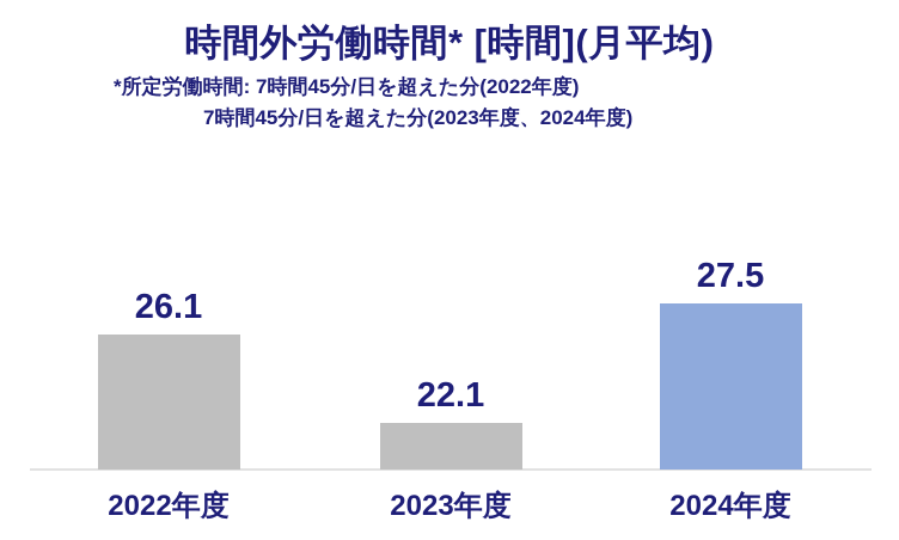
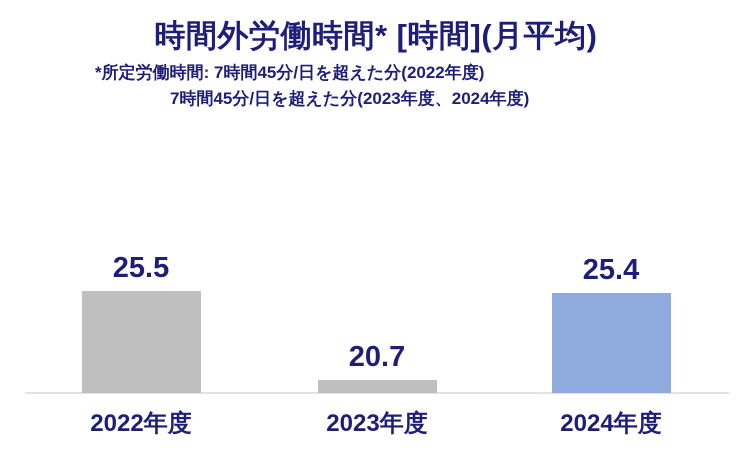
2022年度: 26.1 -> 25.5
2023年度: 22.1 -> 20.7
2024年度: 27.5 -> 25.4
